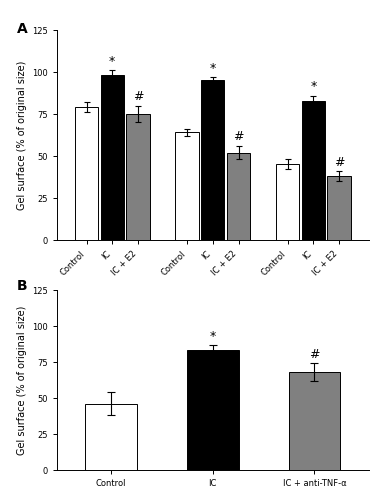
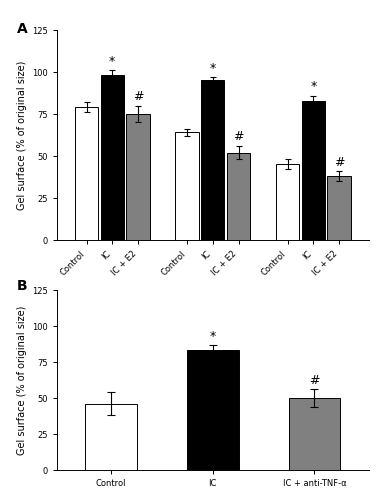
IC + anti-TNF-α: 68 -> 50
